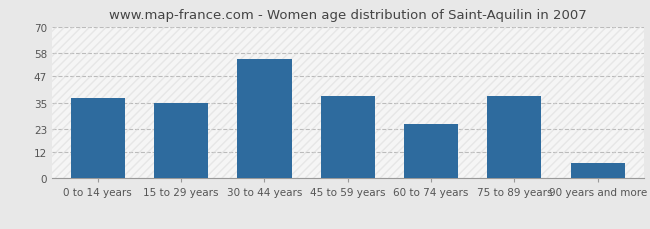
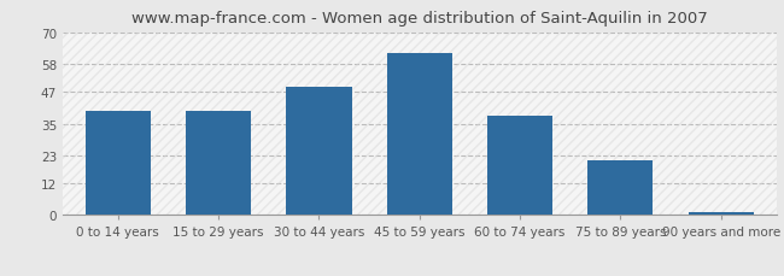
0 to 14 years: 37 -> 40
15 to 29 years: 35 -> 40
30 to 44 years: 55 -> 49
45 to 59 years: 38 -> 62
60 to 74 years: 25 -> 38
75 to 89 years: 38 -> 21
90 years and more: 7 -> 1
